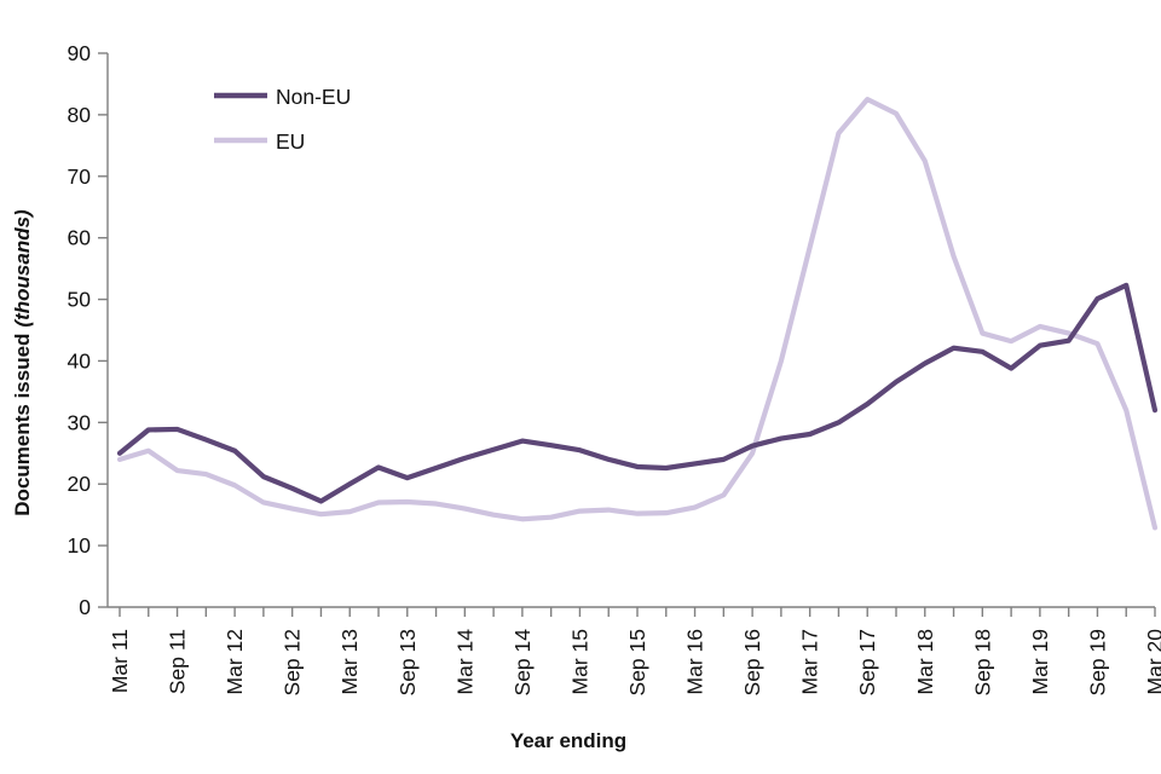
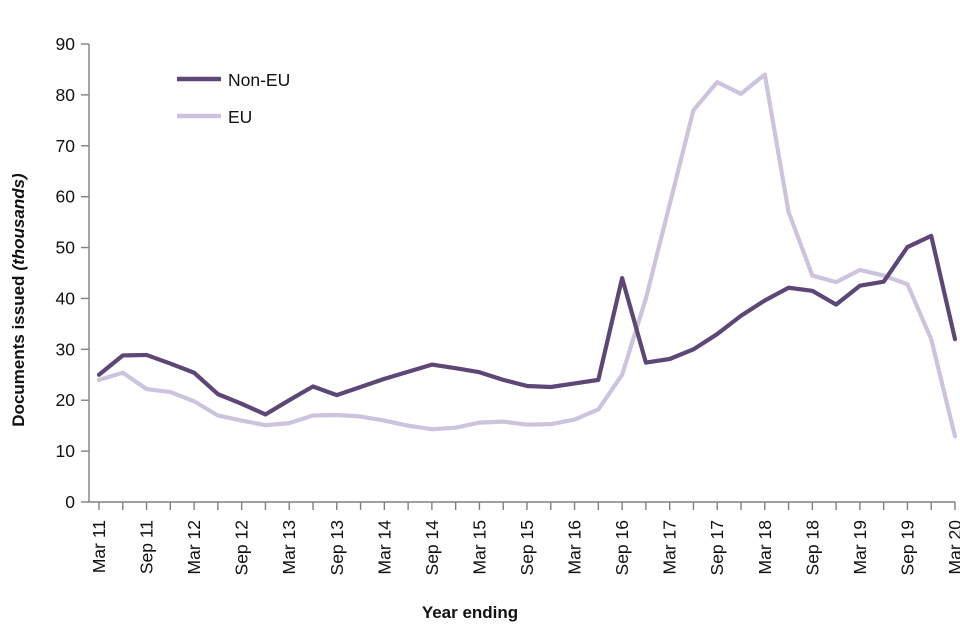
Non-EU/Sep 16: 26 -> 44
EU/Mar 18: 72 -> 84
